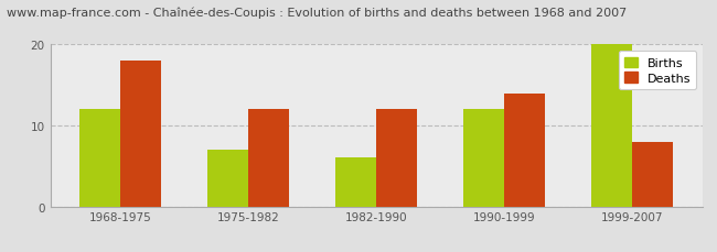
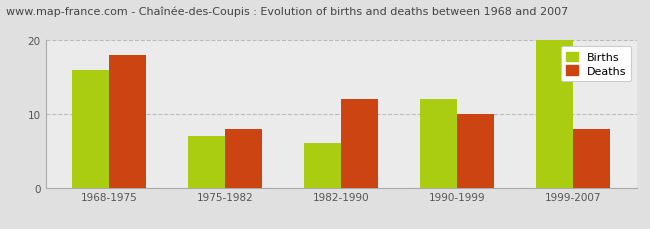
Births/1968-1975: 12 -> 16
Deaths/1975-1982: 12 -> 8
Deaths/1990-1999: 14 -> 10
